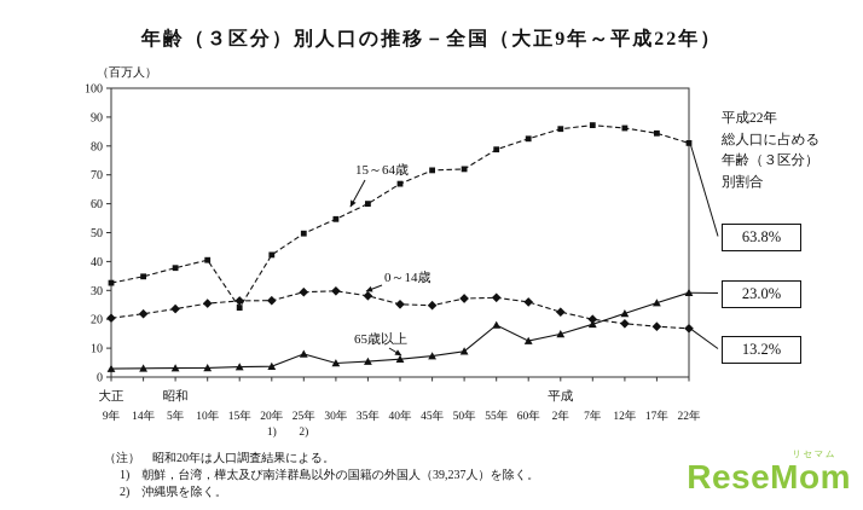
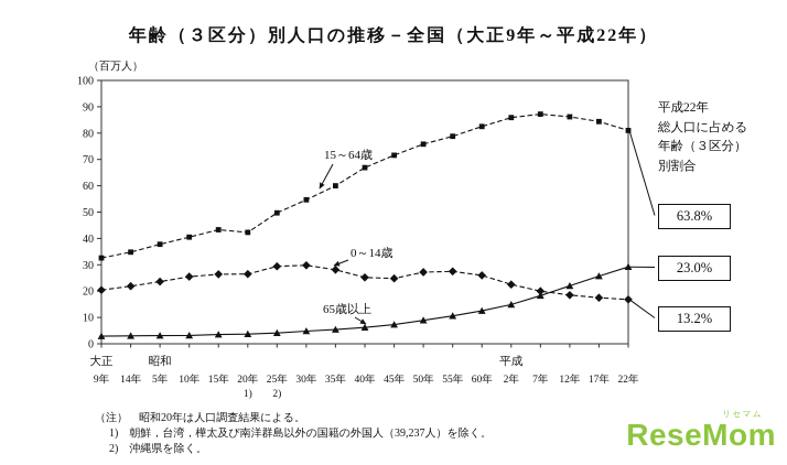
15～64歳/15年: 24 -> 43
65歳以上/25年: 8 -> 4
15～64歳/50年: 72 -> 76
65歳以上/55年: 18 -> 11
